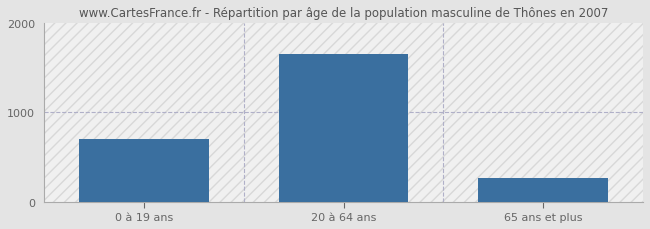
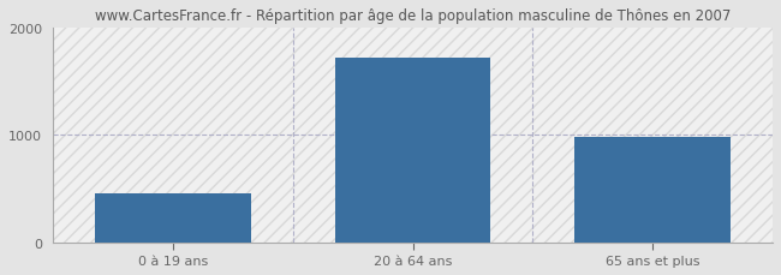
0 à 19 ans: 700 -> 460
20 à 64 ans: 1650 -> 1720
65 ans et plus: 270 -> 980
